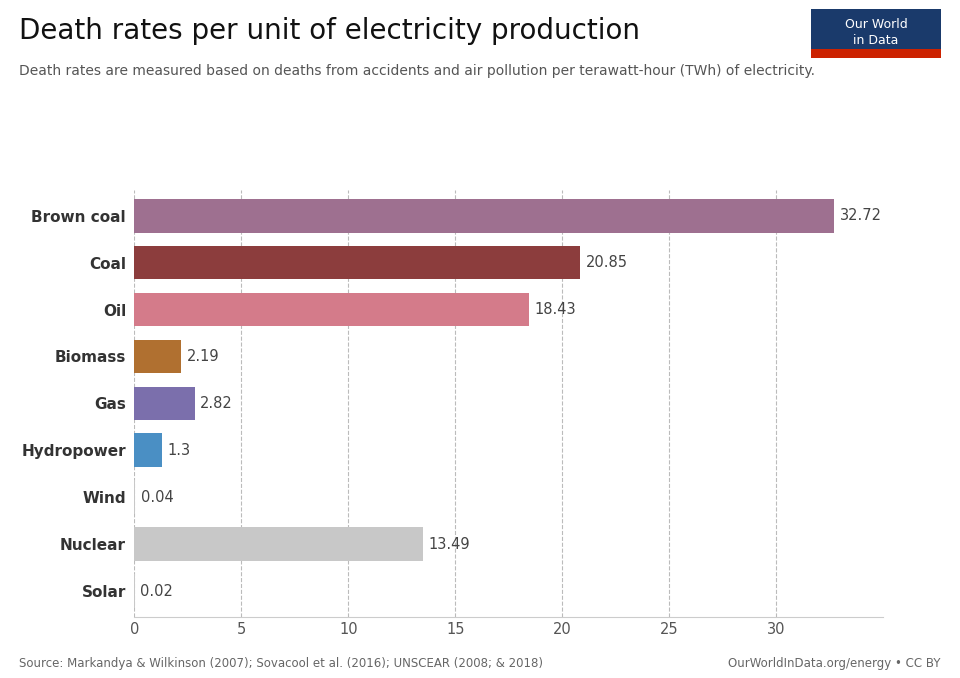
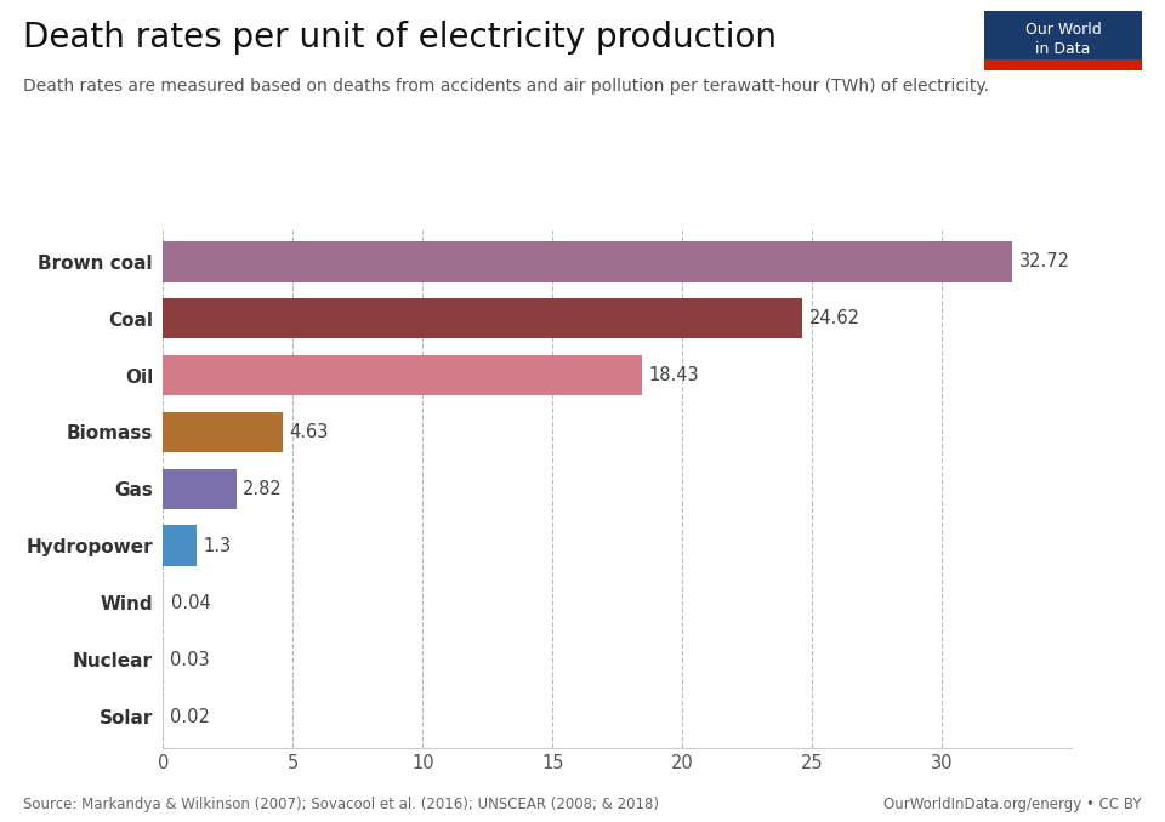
Coal: 20.85 -> 24.62
Biomass: 2.19 -> 4.63
Nuclear: 13.49 -> 0.03
